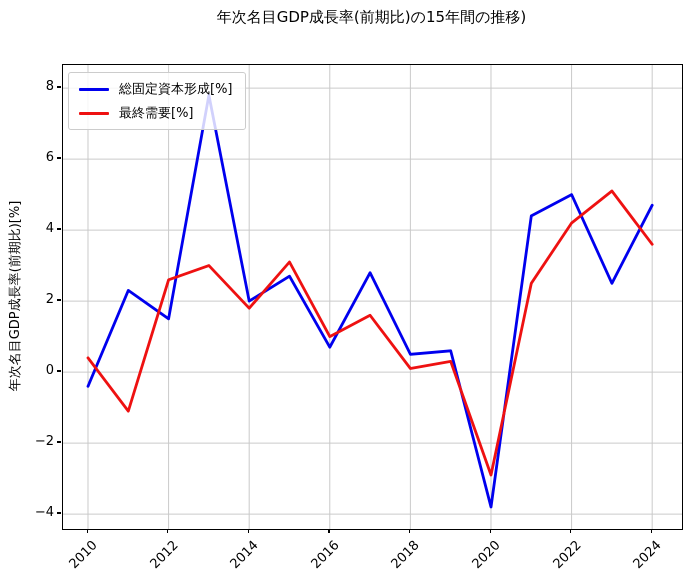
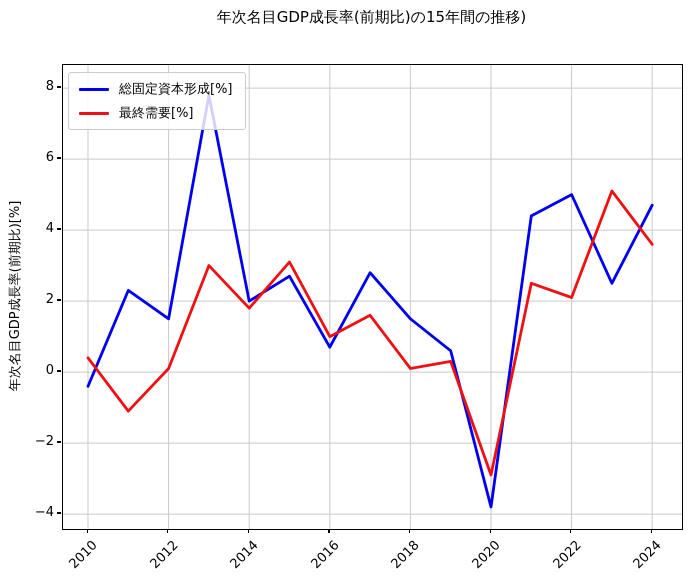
最終需要[%]/2012: 2.6 -> 0.1
総固定資本形成[%]/2018: 0.5 -> 1.5
最終需要[%]/2022: 4.2 -> 2.1
